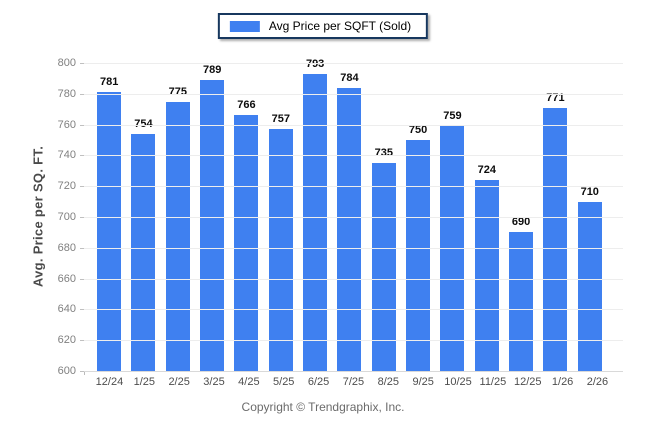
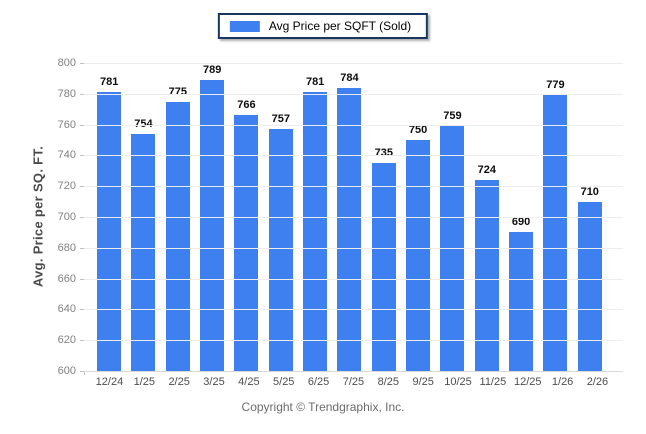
6/25: 793 -> 781
1/26: 771 -> 779
